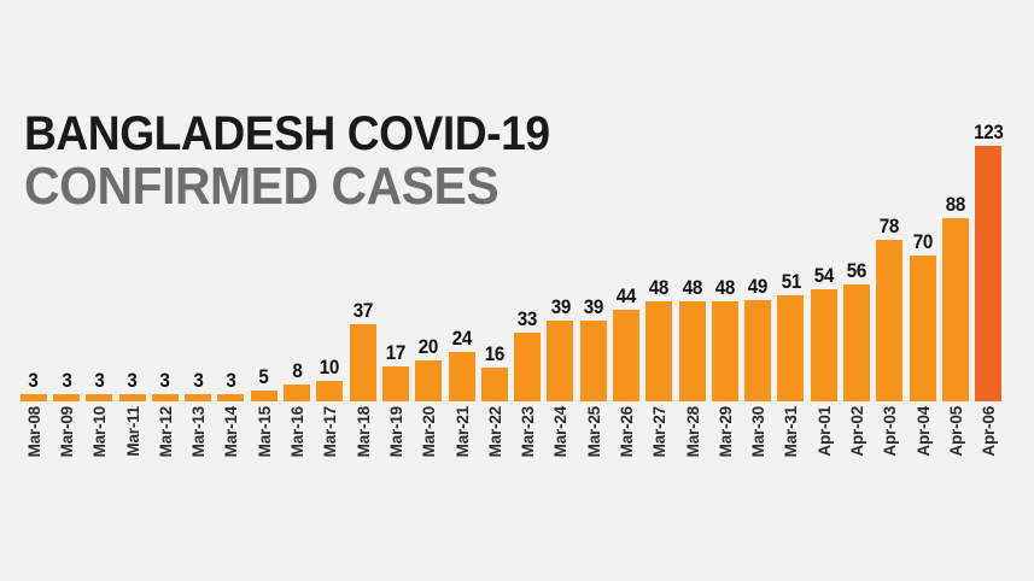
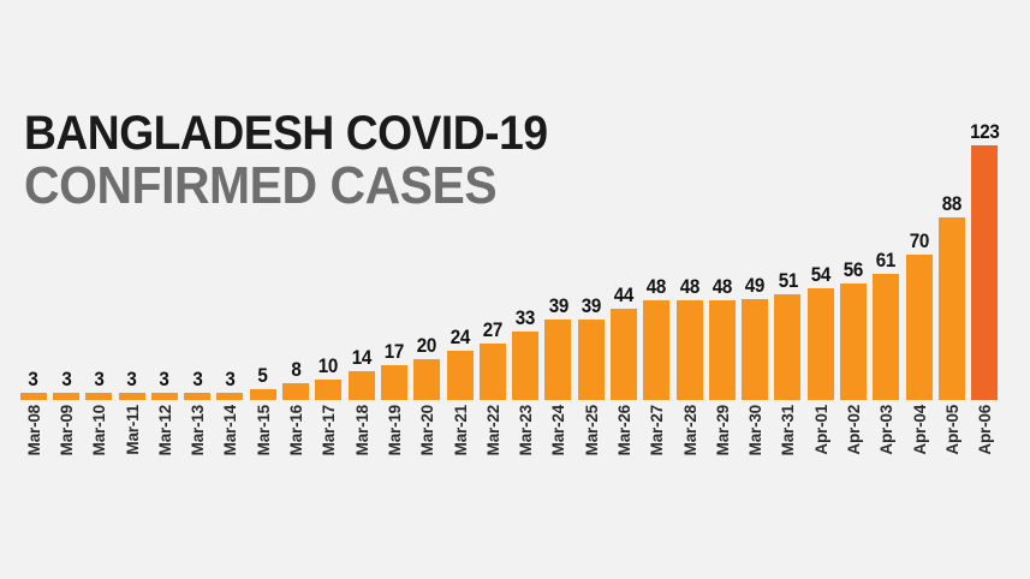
Mar-18: 37 -> 14
Mar-22: 16 -> 27
Apr-03: 78 -> 61
